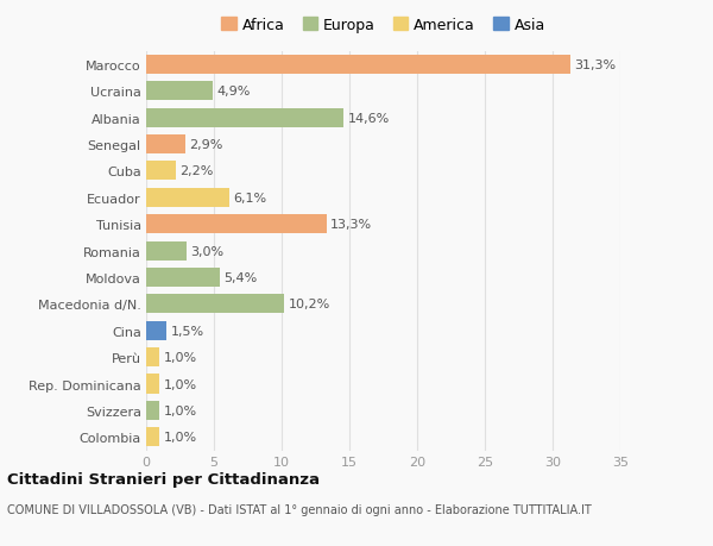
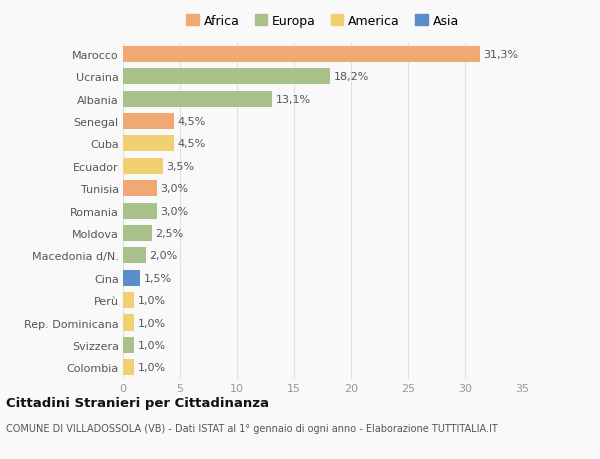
Ucraina: 4,9% -> 18,2%
Albania: 14,6% -> 13,1%
Senegal: 2,9% -> 4,5%
Cuba: 2,2% -> 4,5%
Ecuador: 6,1% -> 3,5%
Tunisia: 13,3% -> 3,0%
Moldova: 5,4% -> 2,5%
Macedonia d/N.: 10,2% -> 2,0%
